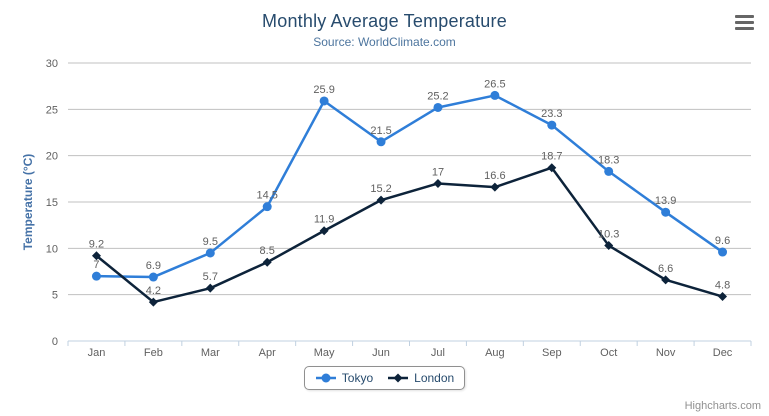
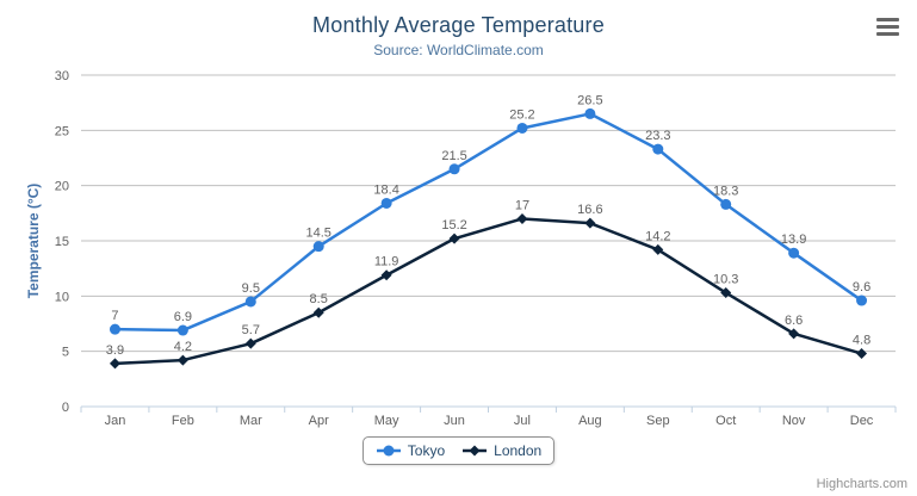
London/Jan: 9.2 -> 3.9
Tokyo/May: 25.9 -> 18.4
London/Sep: 18.7 -> 14.2
